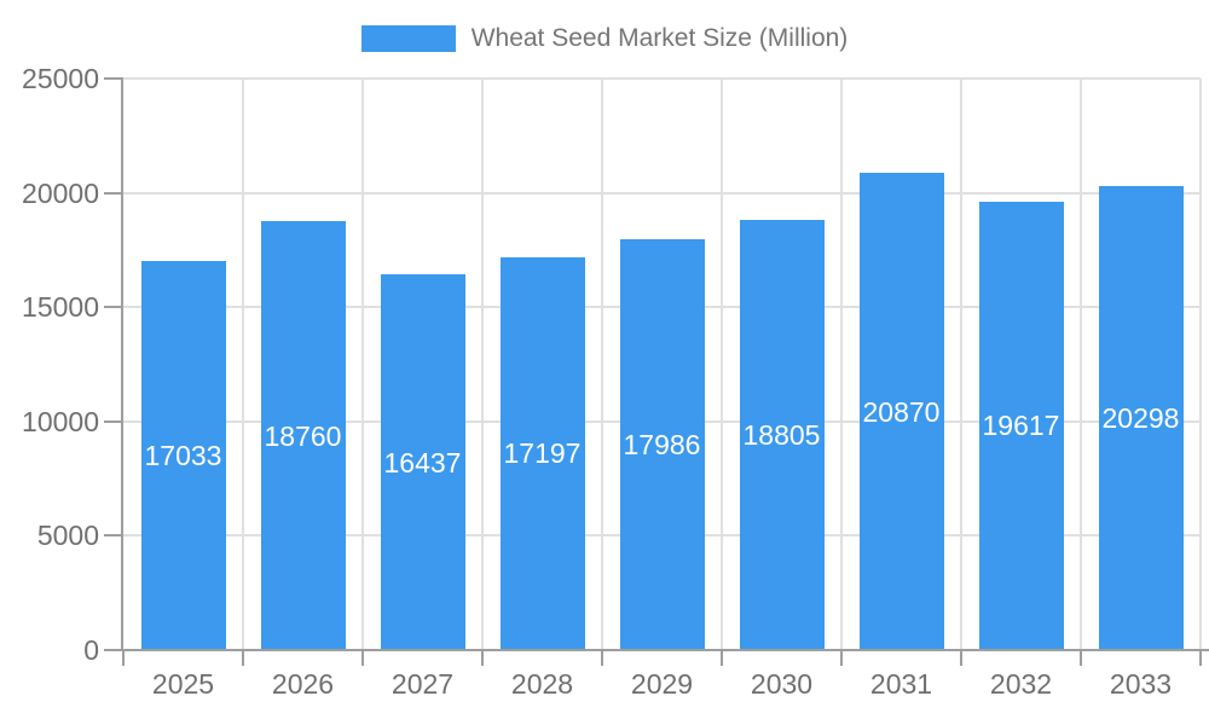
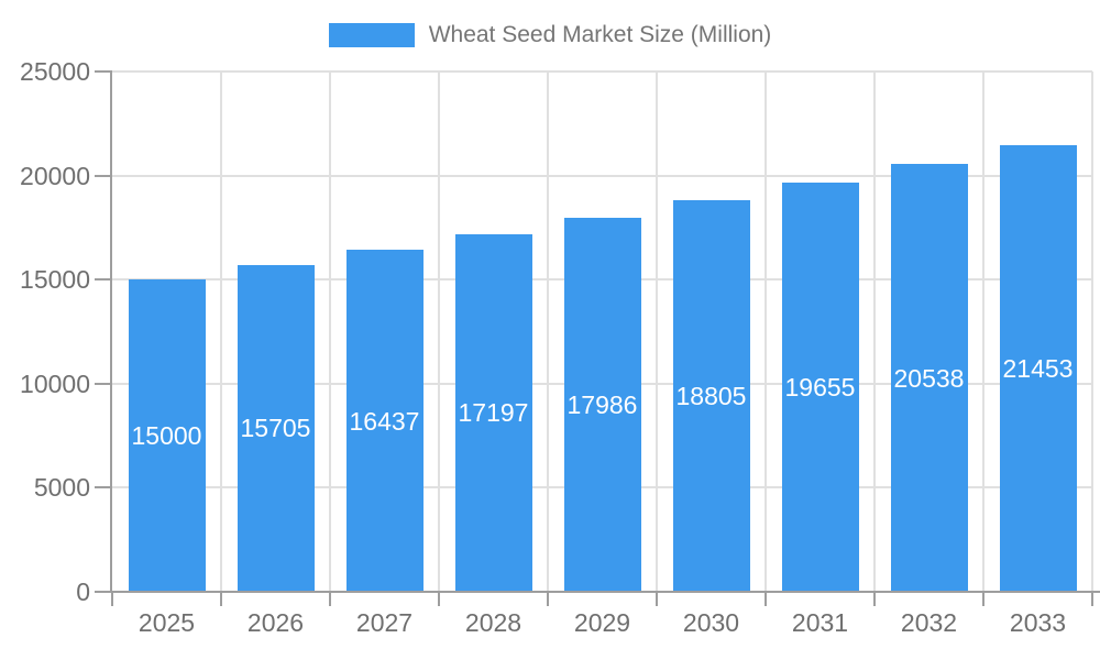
2025: 17033 -> 15000
2026: 18760 -> 15705
2031: 20870 -> 19655
2032: 19617 -> 20538
2033: 20298 -> 21453
